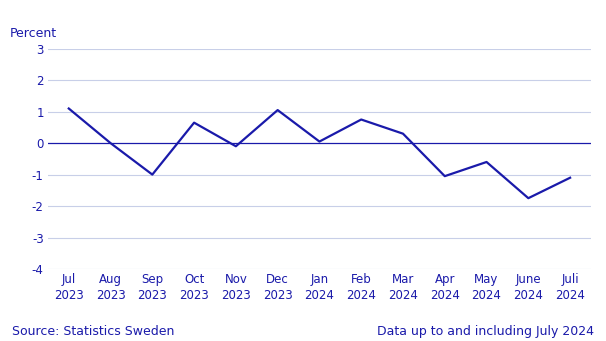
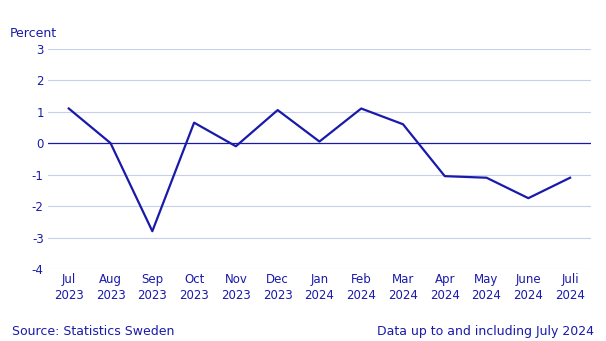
Sep 2023: -1.00 -> -2.80
Feb 2024: 0.75 -> 1.10
Mar 2024: 0.30 -> 0.60
May 2024: -0.60 -> -1.10
